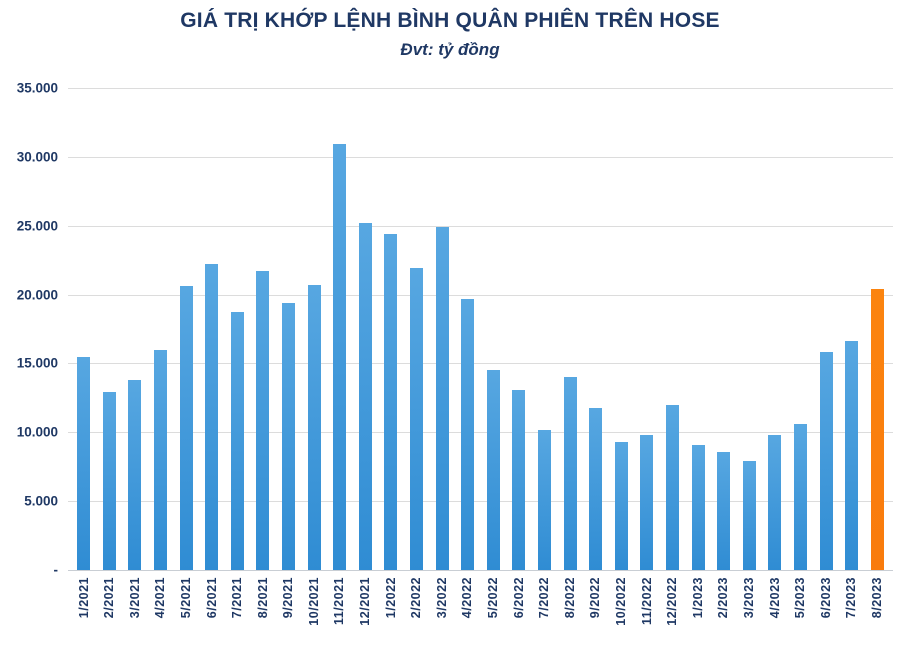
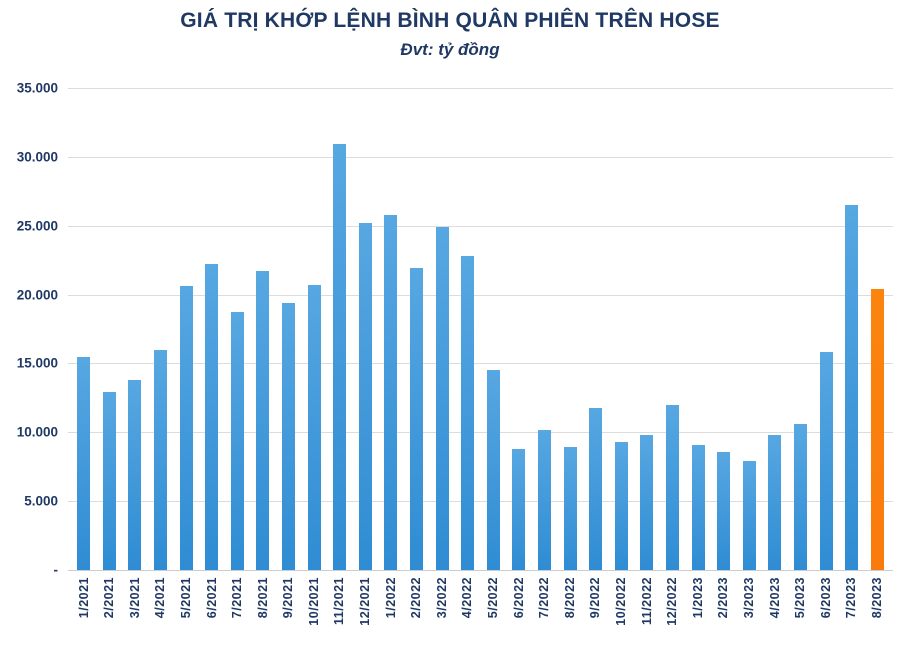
1/2022: 24400 -> 25800
4/2022: 19700 -> 22800
6/2022: 13100 -> 8800
8/2022: 14000 -> 8900
7/2023: 16600 -> 26500
